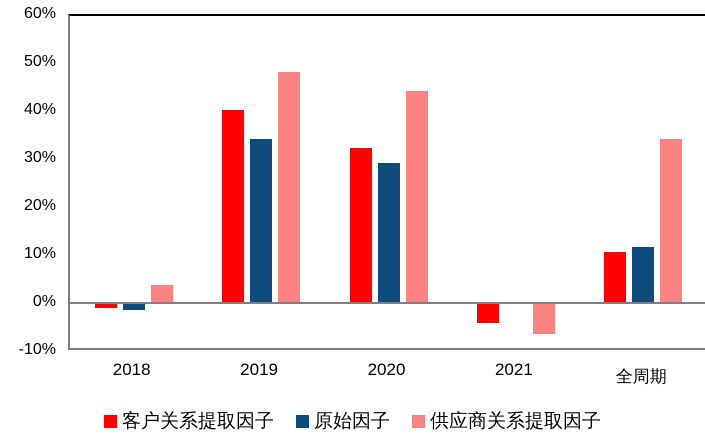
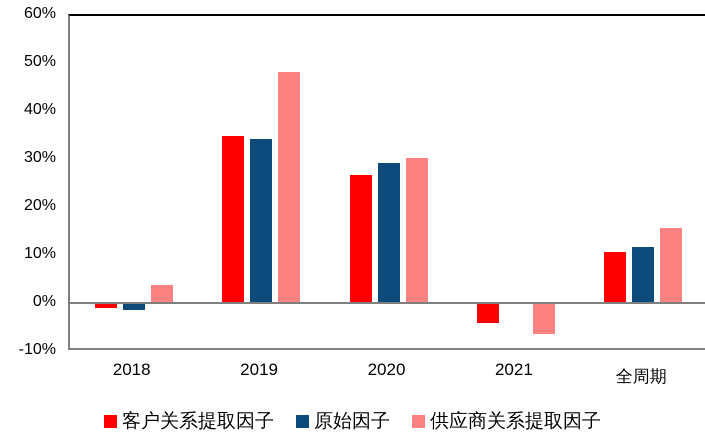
客户关系提取因子/2019: 40% -> 34%
客户关系提取因子/2020: 32% -> 26%
供应商关系提取因子/2020: 44% -> 30%
供应商关系提取因子/全周期: 34% -> 16%
